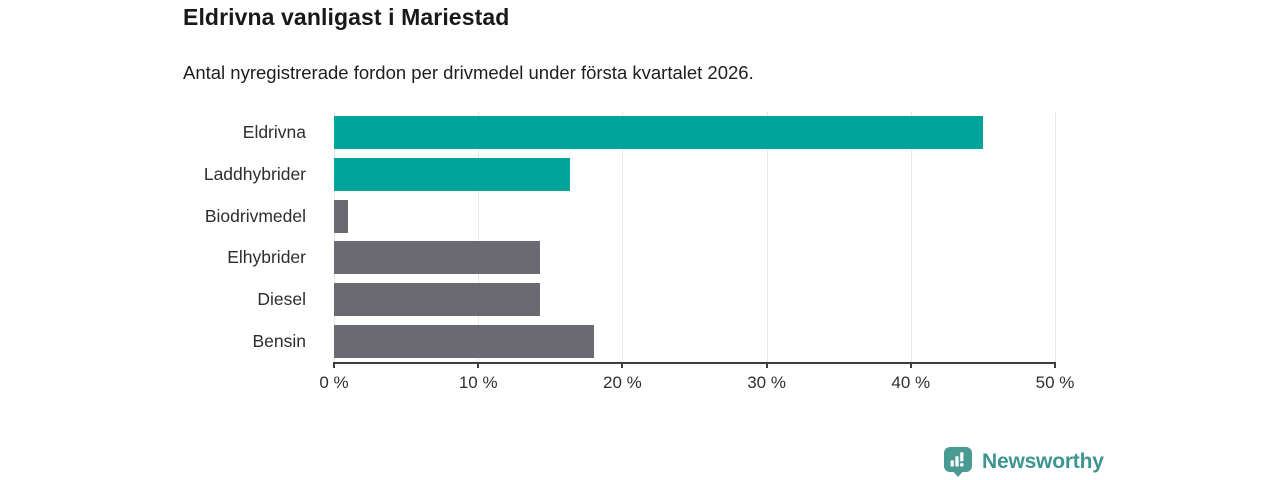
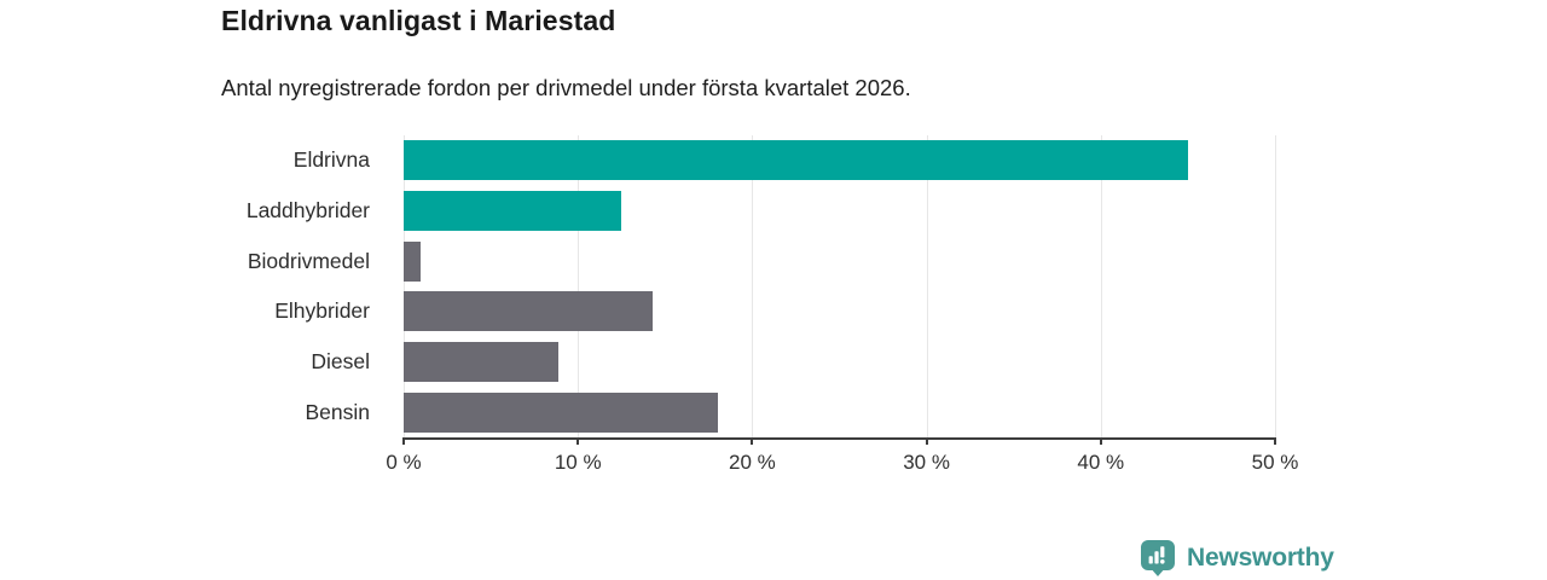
Laddhybrider: 16.4% -> 12.5%
Diesel: 14.3% -> 8.9%
